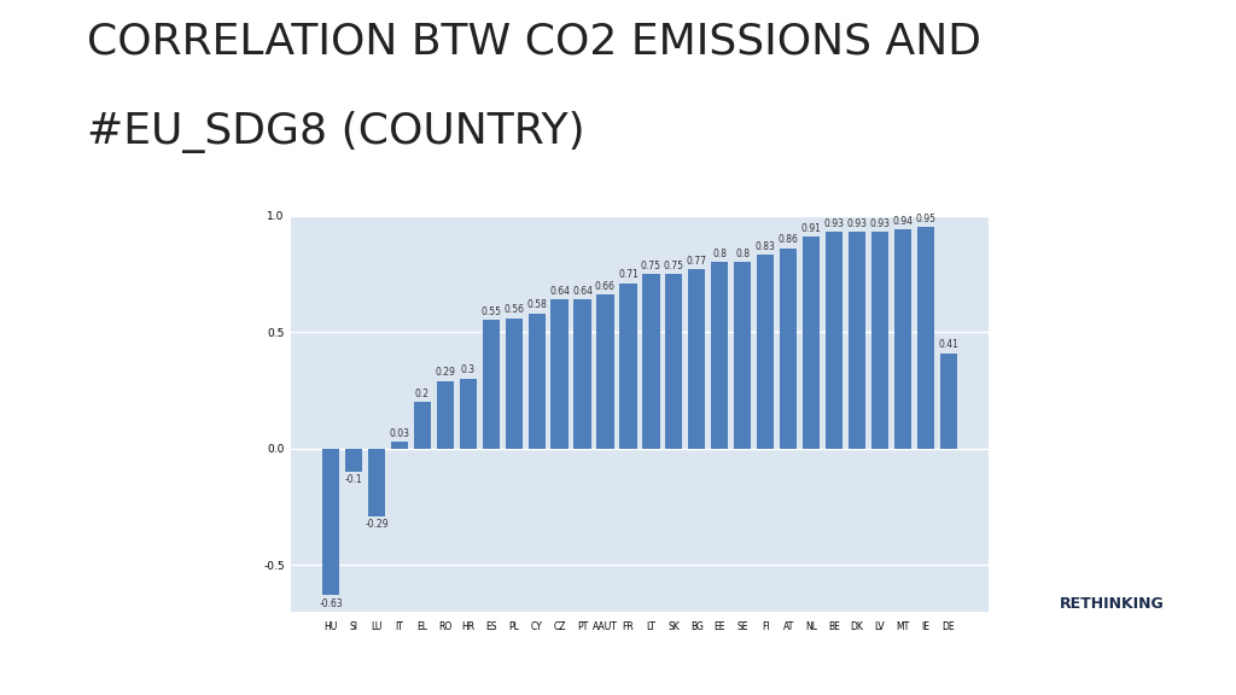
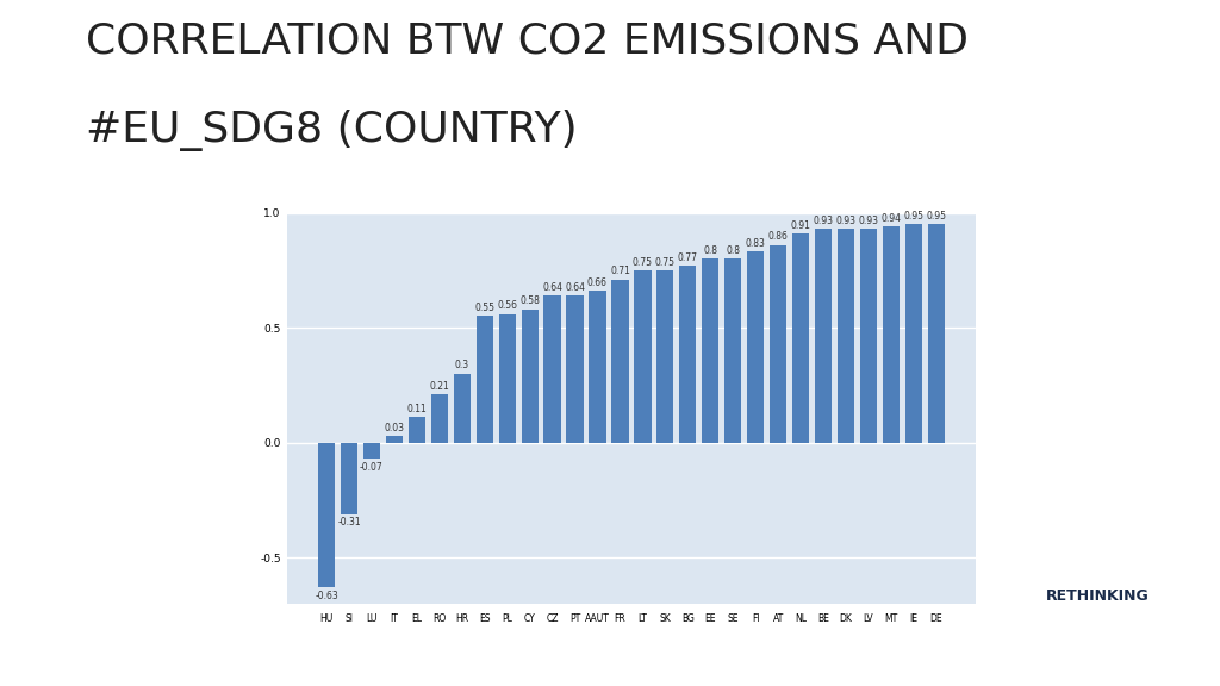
SI: -0.1 -> -0.31
LU: -0.29 -> -0.07
EL: 0.2 -> 0.11
RO: 0.29 -> 0.21
DE: 0.41 -> 0.95
